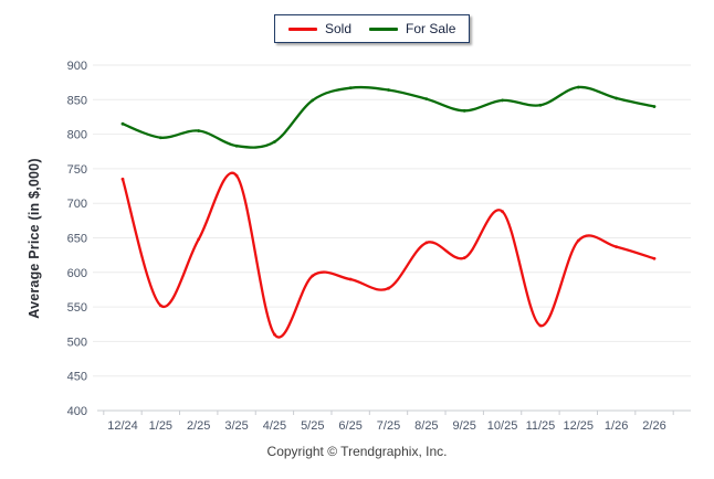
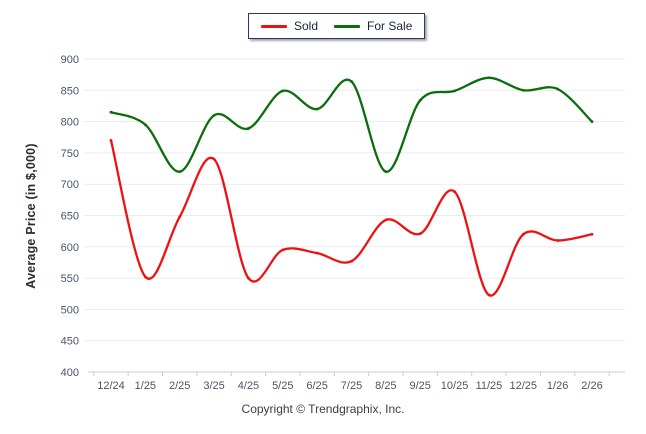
Sold/12/24: 740 -> 770
For Sale/2/25: 800 -> 720
For Sale/3/25: 780 -> 810
Sold/4/25: 510 -> 550
For Sale/6/25: 870 -> 820
For Sale/8/25: 850 -> 720
For Sale/11/25: 840 -> 870
Sold/12/25: 650 -> 620
For Sale/12/25: 870 -> 850
Sold/1/26: 640 -> 610
For Sale/2/26: 840 -> 800
